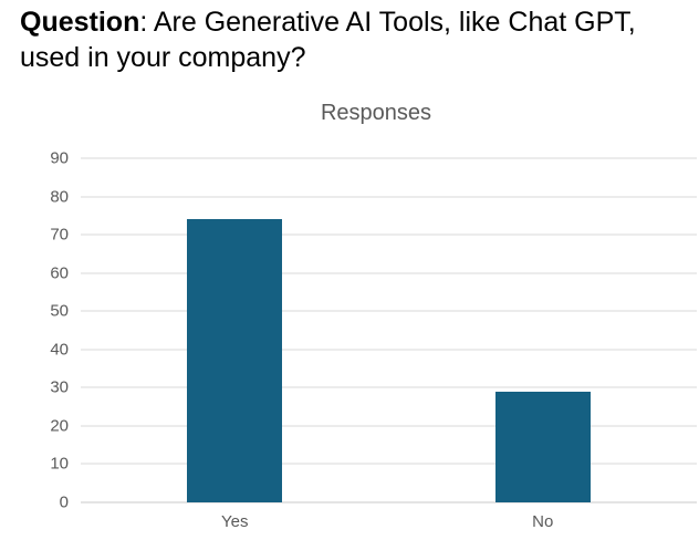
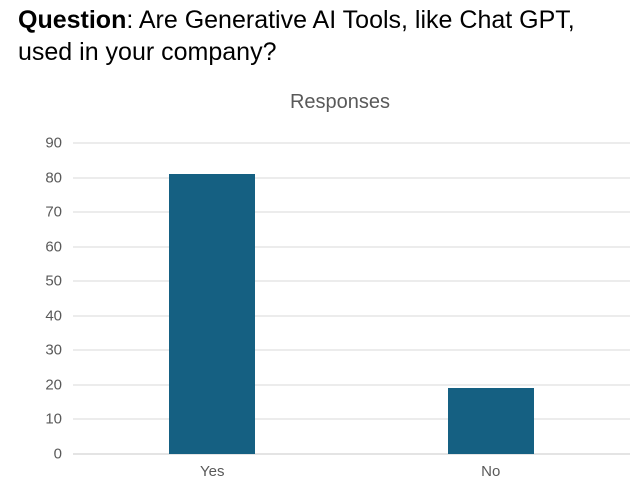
Yes: 74 -> 81
No: 29 -> 19
